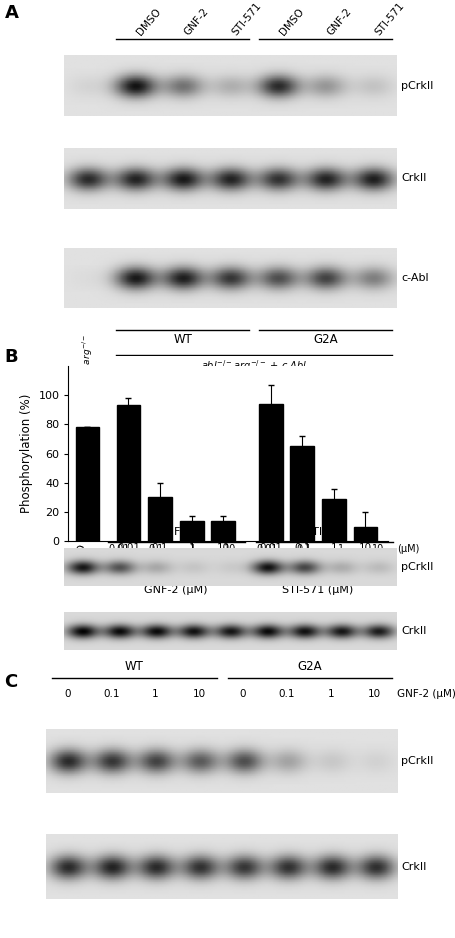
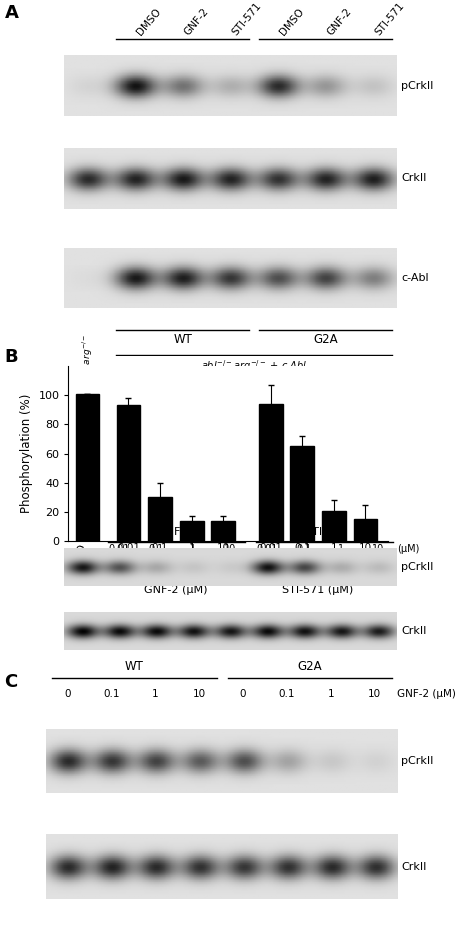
DMSO: 78 -> 101
1: 29 -> 21
10: 10 -> 15
